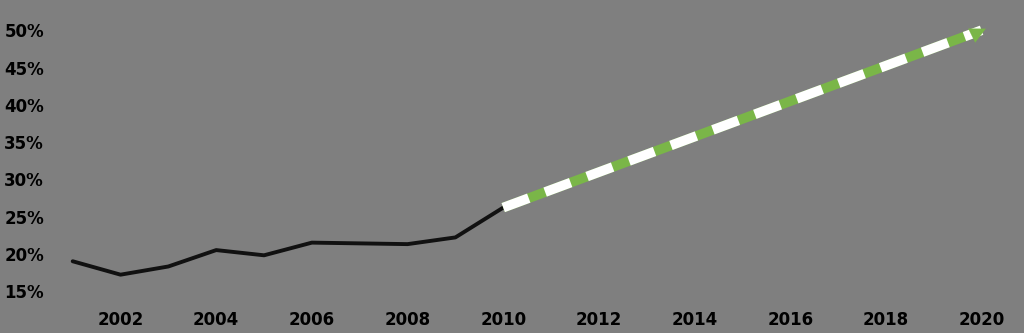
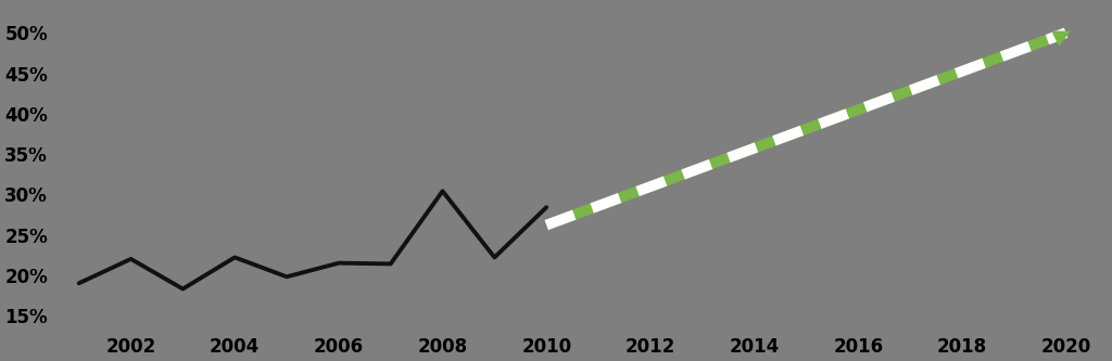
2002: 17.2% -> 22.0%
2004: 20.5% -> 22.2%
2008: 21.3% -> 30.4%
2010: 26.2% -> 28.4%
